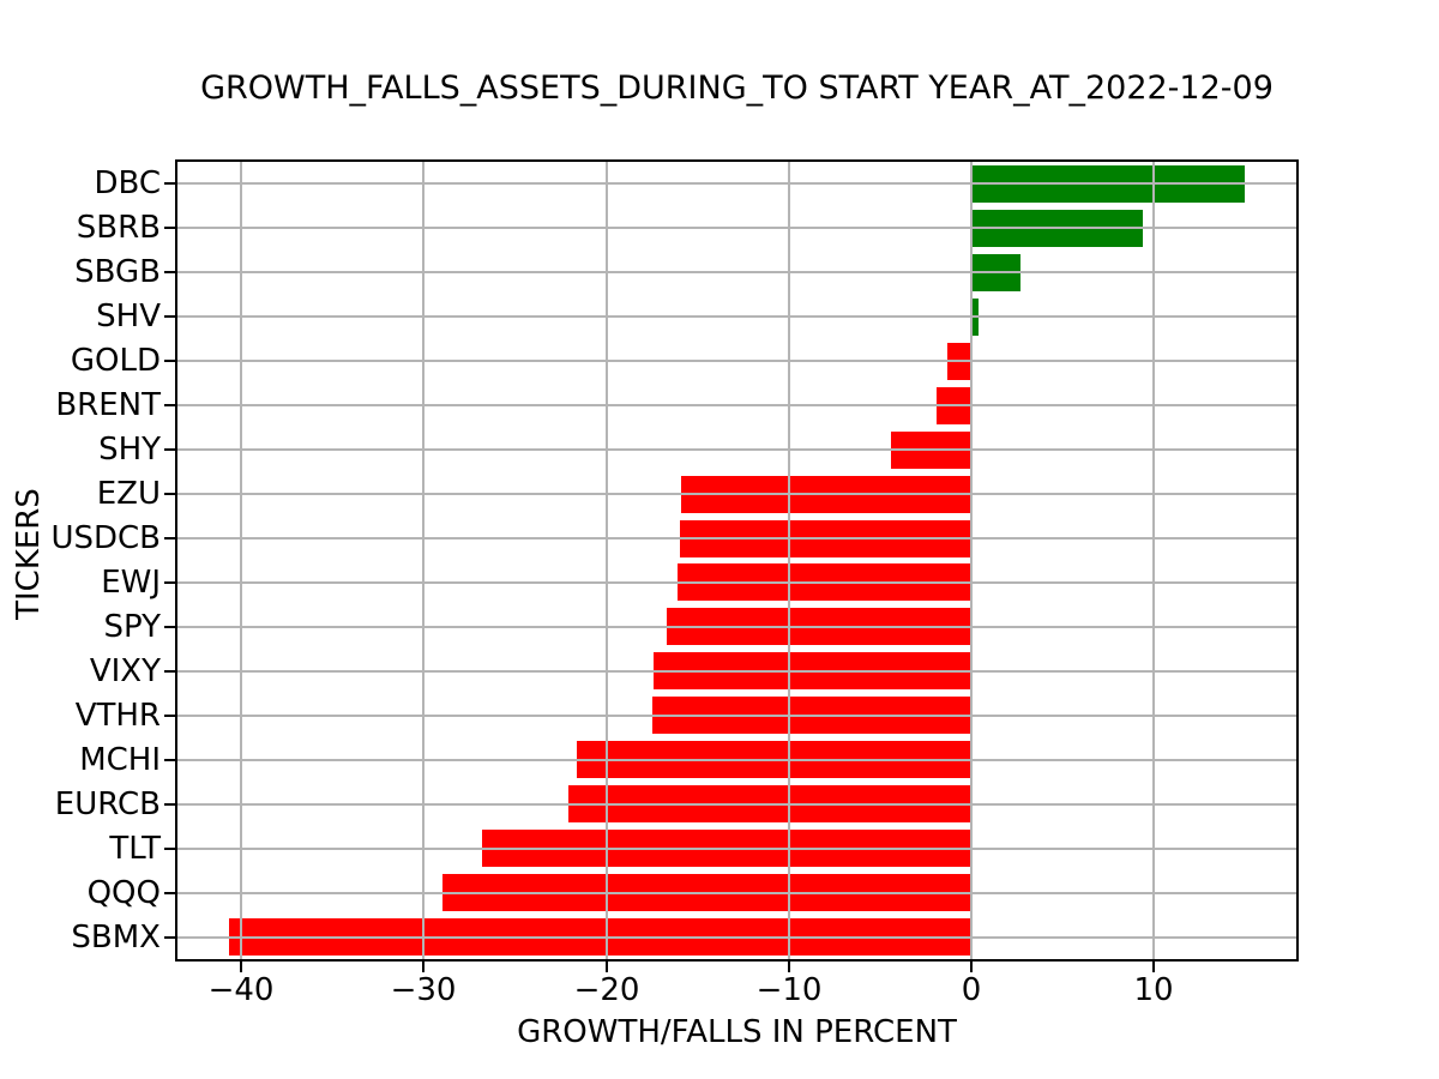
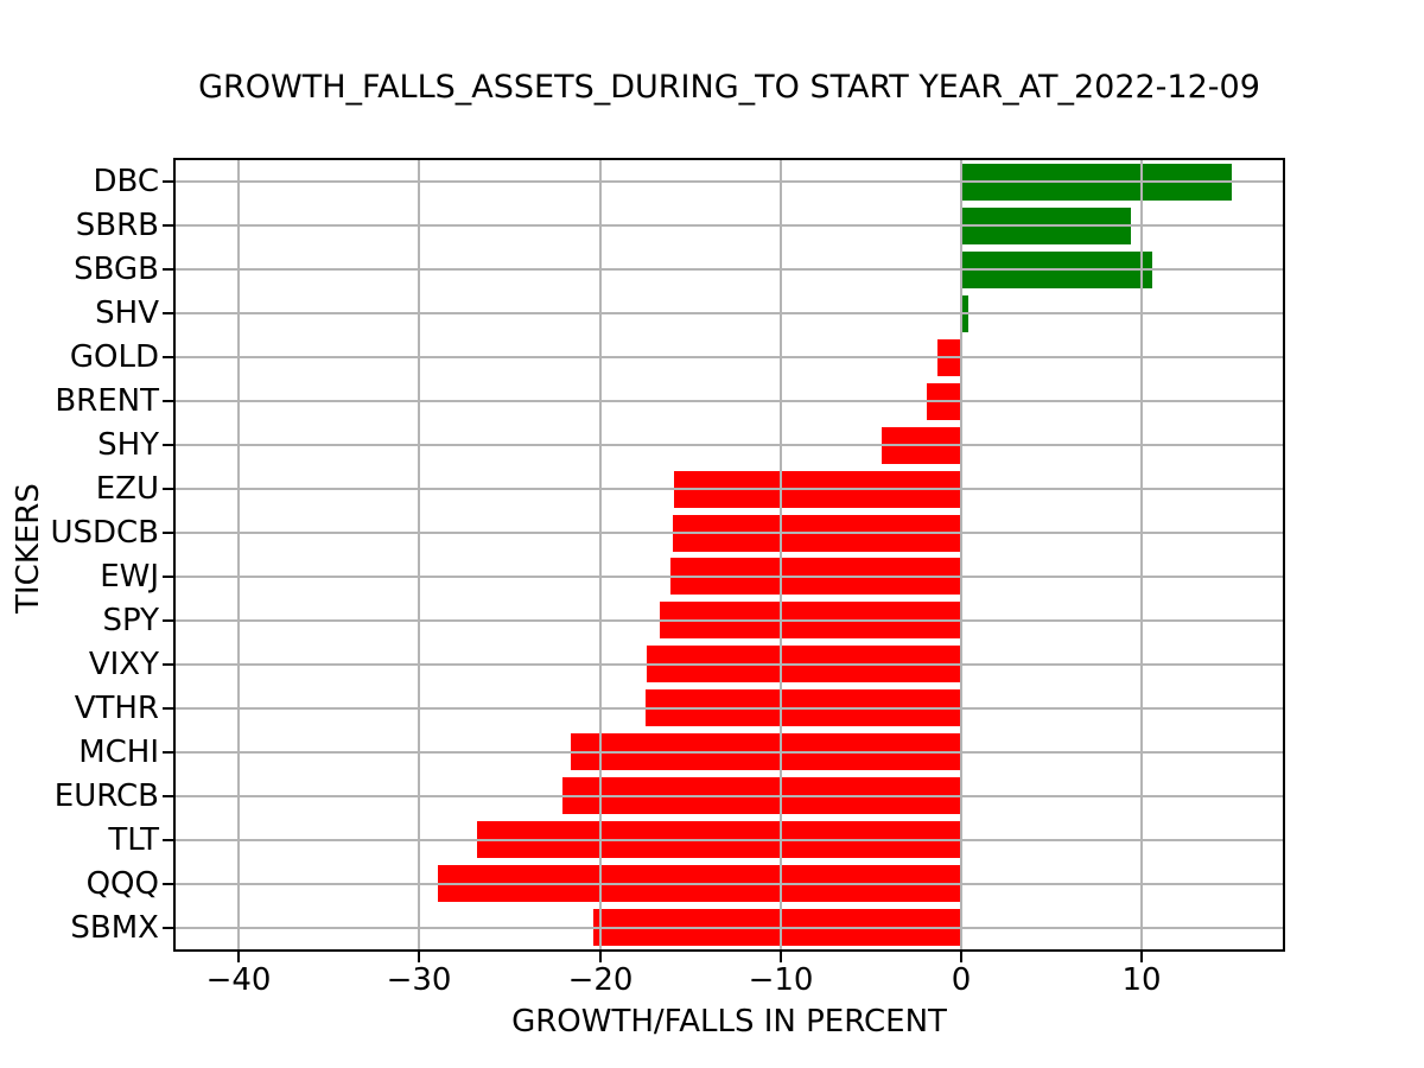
SBGB: 2.7 -> 10.6
SBMX: -40.7 -> -20.4
